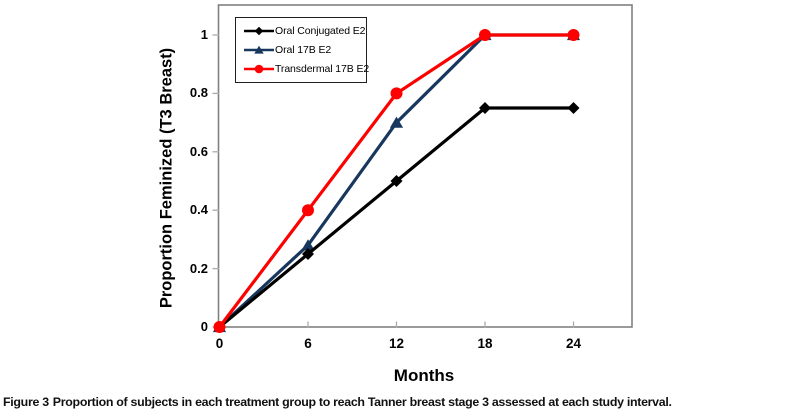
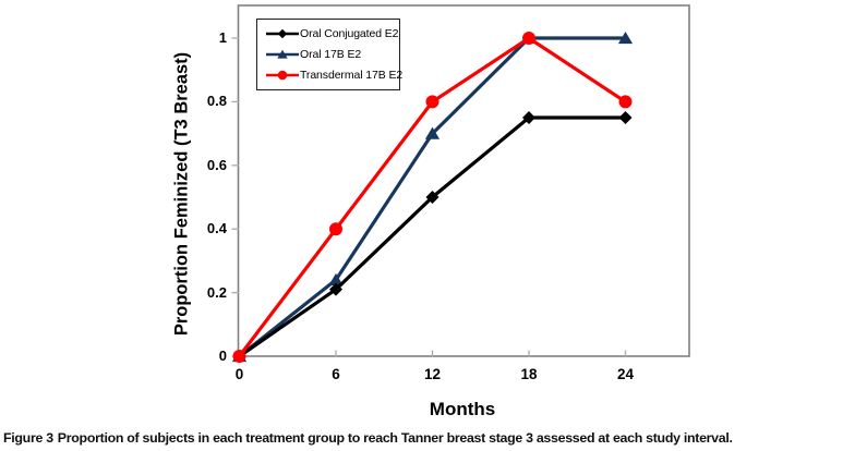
Oral Conjugated E2/6: 0.25 -> 0.21
Oral 17B E2/6: 0.28 -> 0.24
Transdermal 17B E2/24: 1.0 -> 0.8
